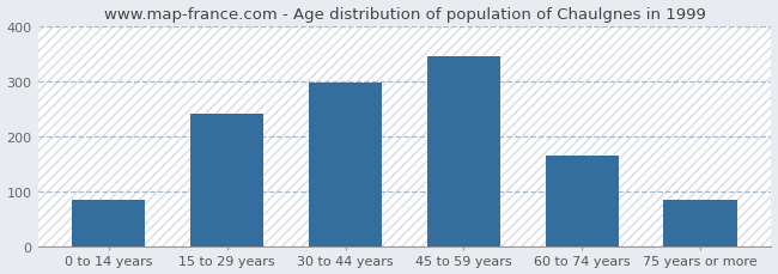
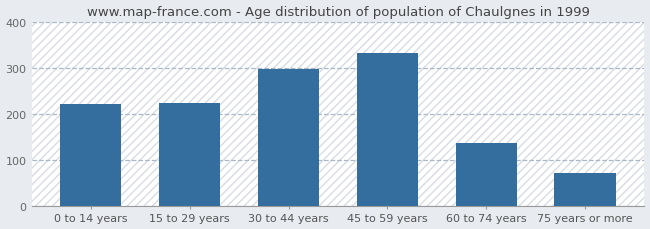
0 to 14 years: 85 -> 220
15 to 29 years: 240 -> 223
45 to 59 years: 345 -> 332
60 to 74 years: 165 -> 137
75 years or more: 85 -> 72
